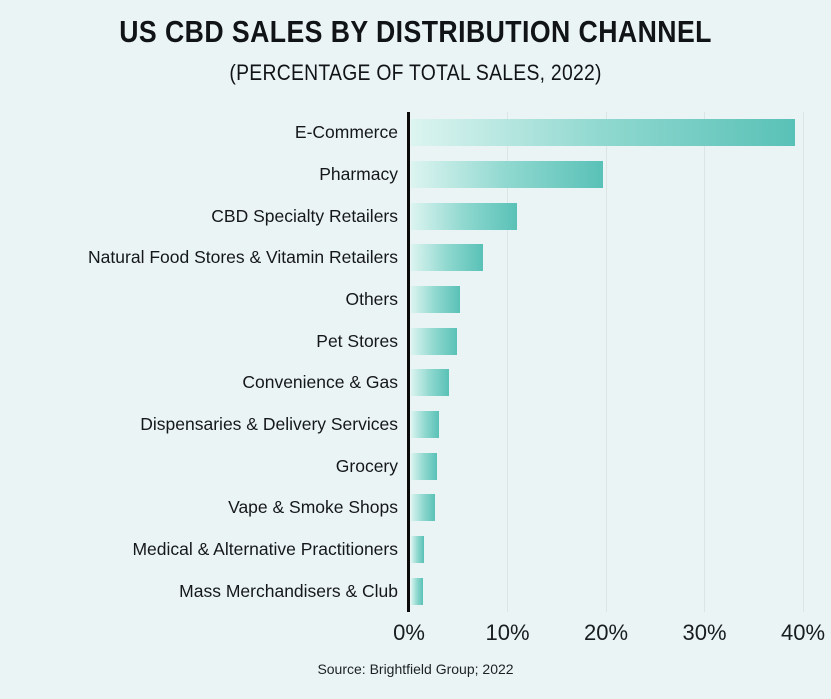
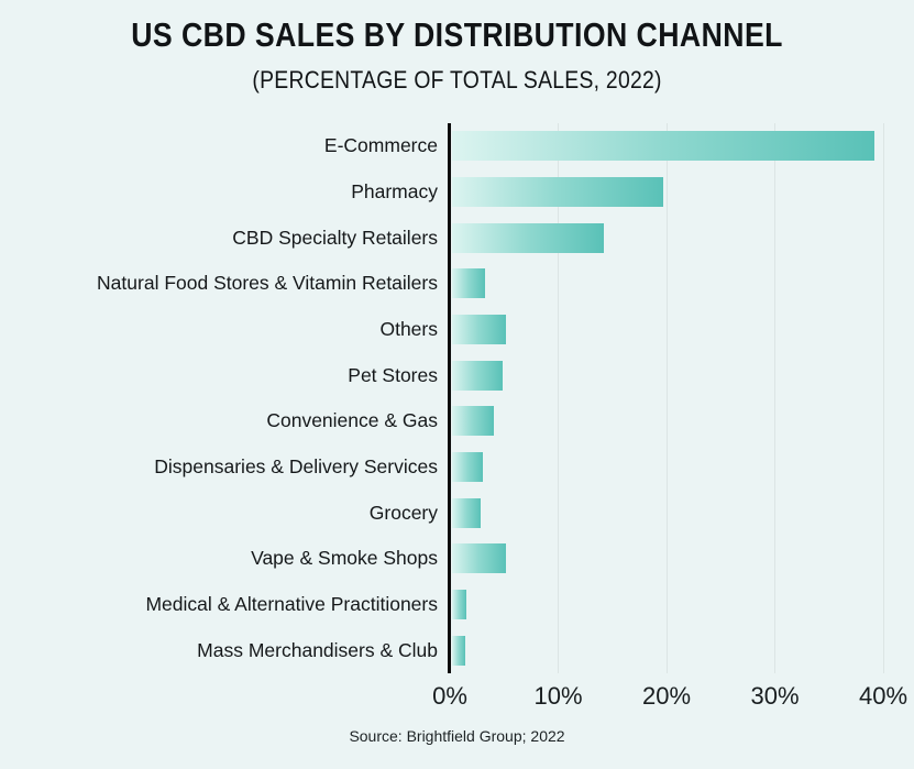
CBD Specialty Retailers: 11% -> 14%
Natural Food Stores & Vitamin Retailers: 7% -> 3%
Vape & Smoke Shops: 2% -> 5%
